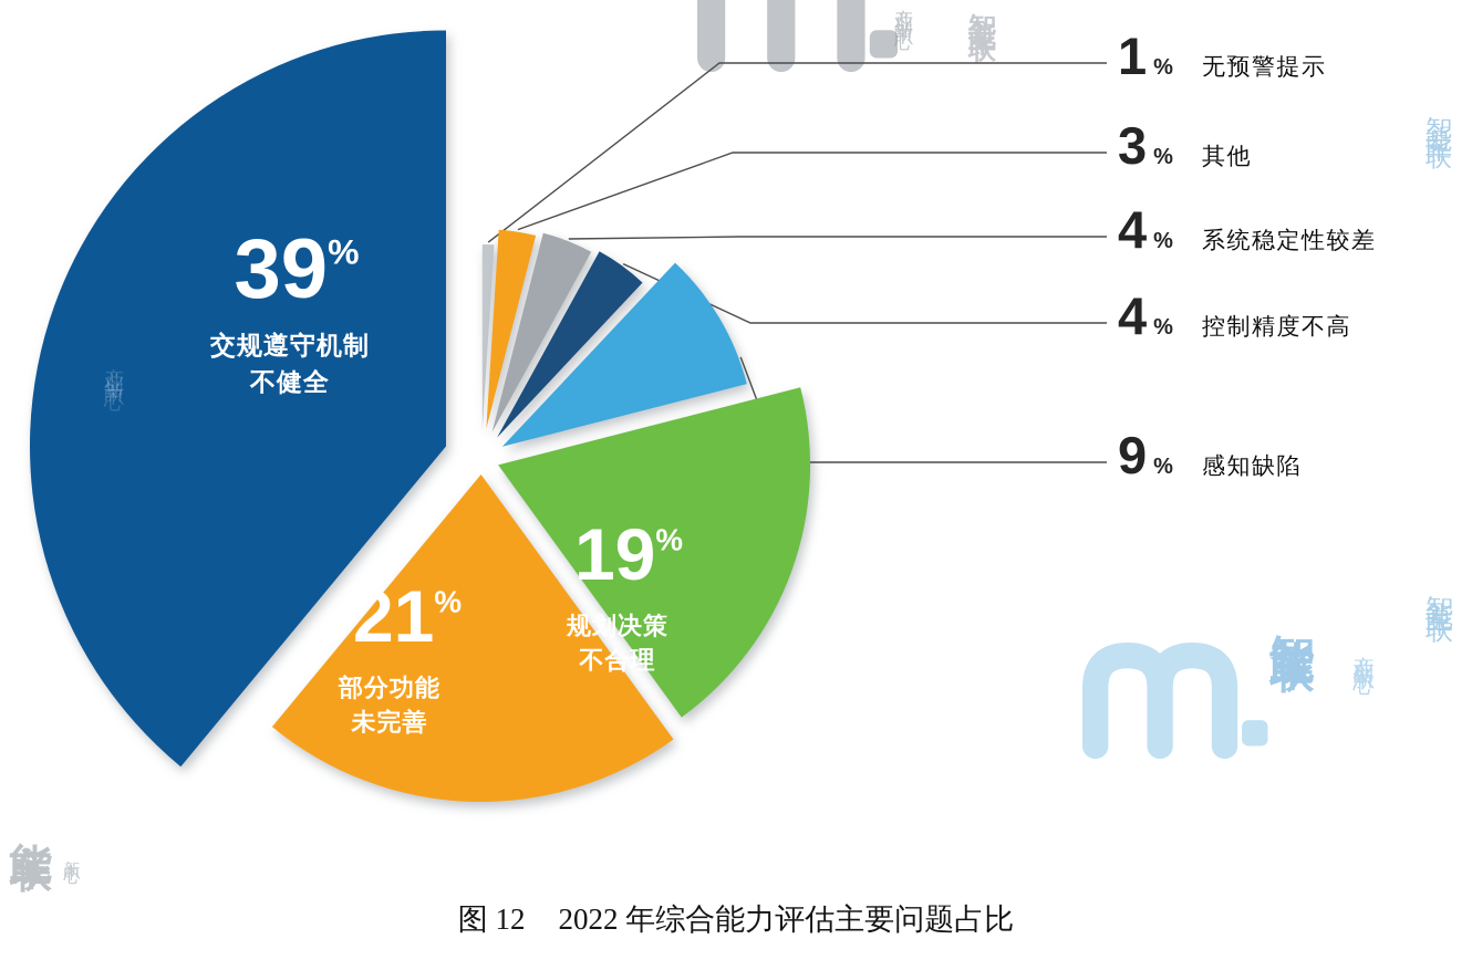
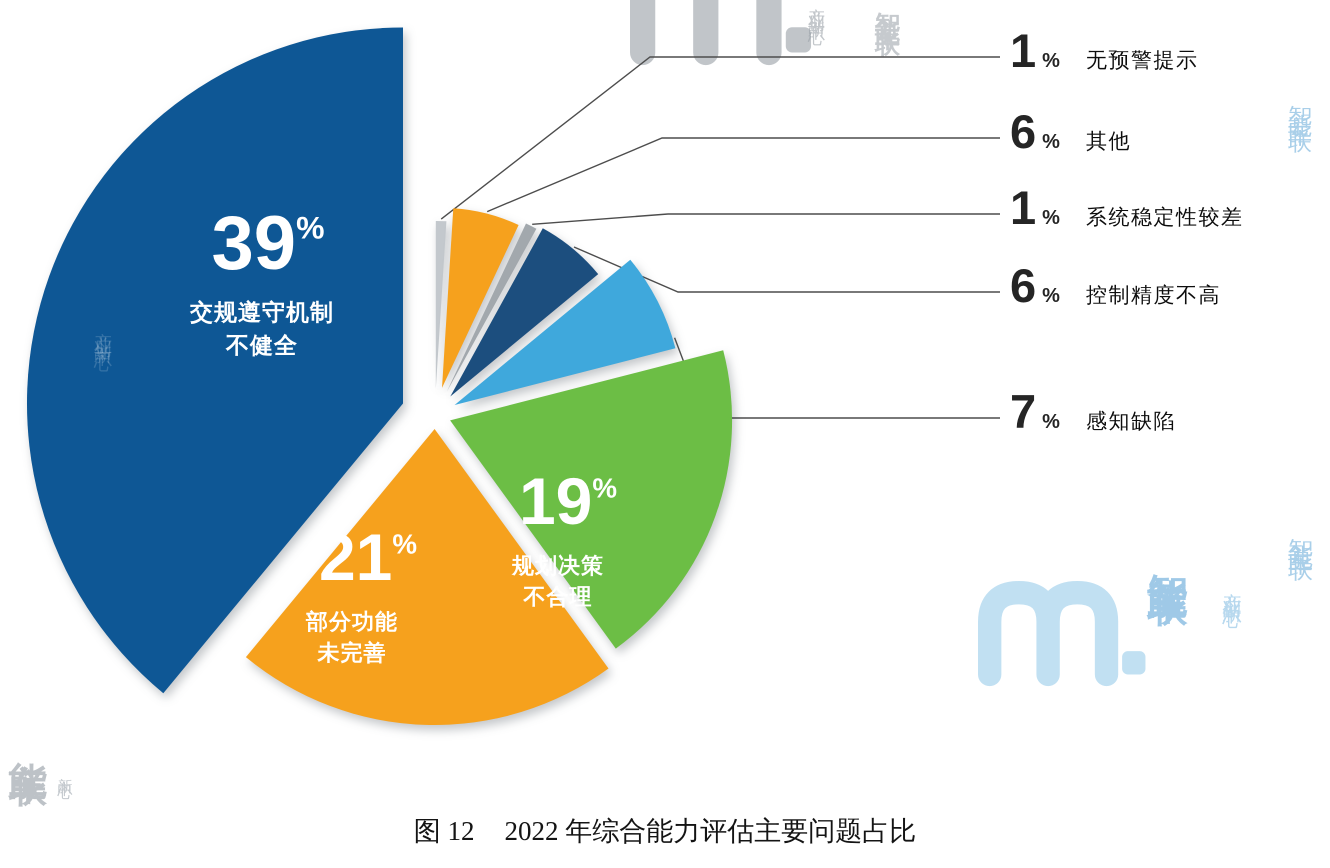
其他: 3 -> 6
系统稳定性较差: 4 -> 1
控制精度不高: 4 -> 6
感知缺陷: 9 -> 7
